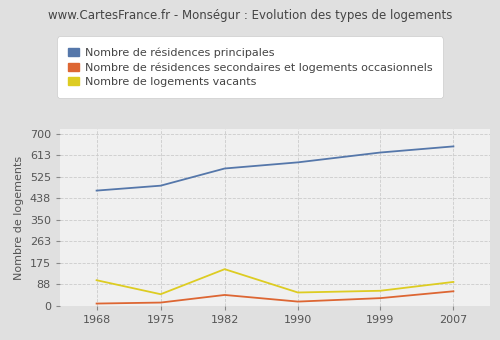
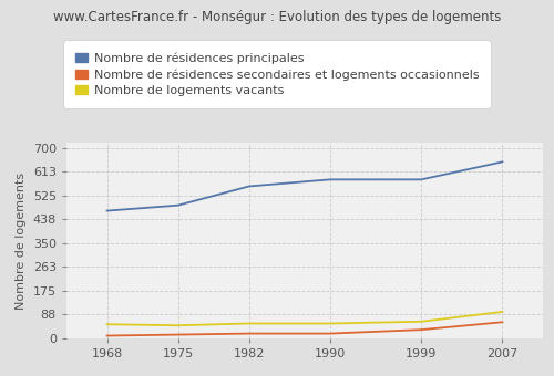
Nombre de logements vacants/1968: 105 -> 52
Nombre de résidences secondaires et logements occasionnels/1982: 45 -> 18
Nombre de logements vacants/1982: 150 -> 55
Nombre de résidences principales/1999: 625 -> 585
